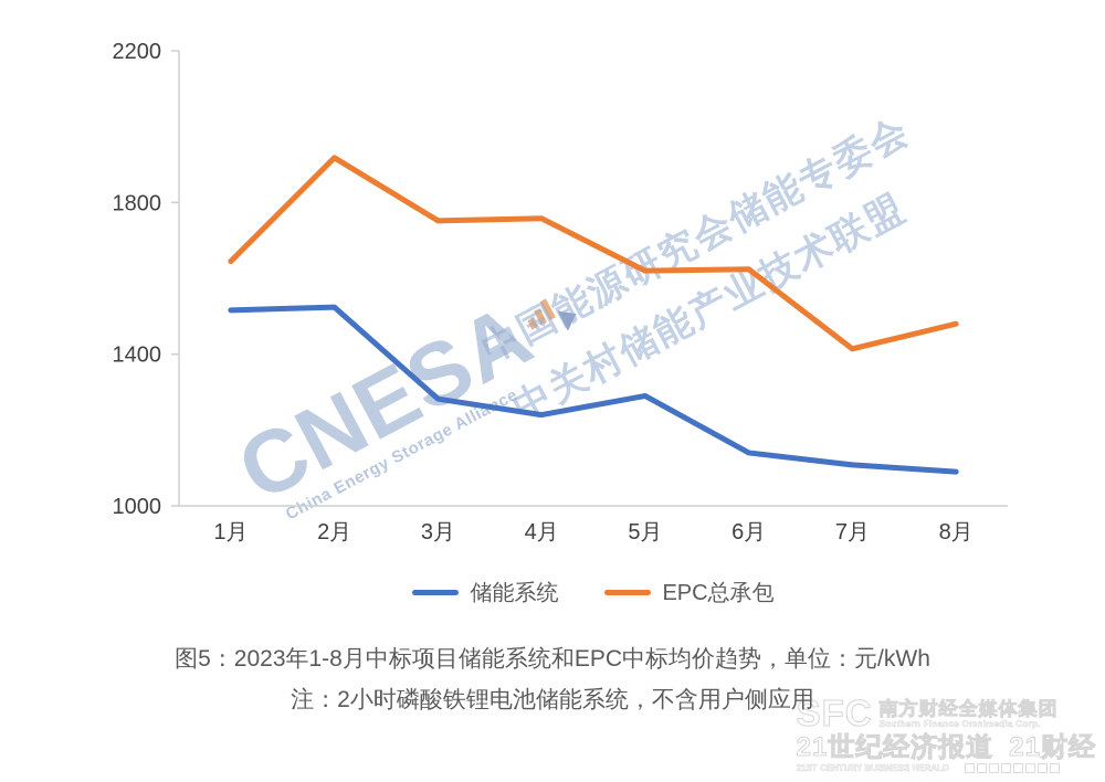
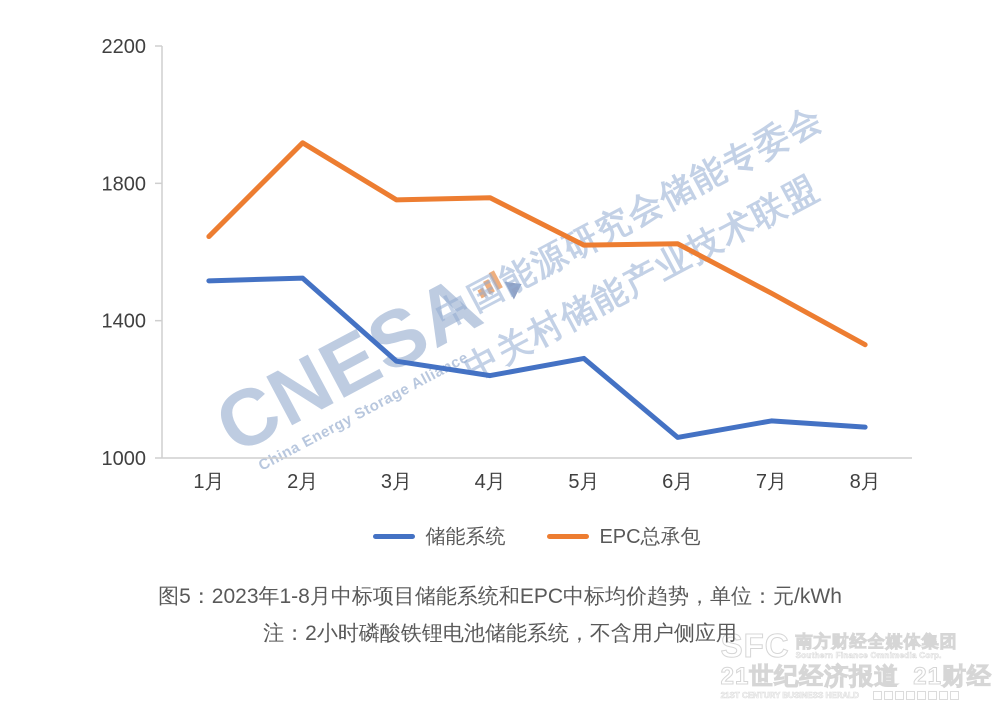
储能系统/6月: 1140 -> 1060
EPC总承包/7月: 1410 -> 1480
EPC总承包/8月: 1480 -> 1330
